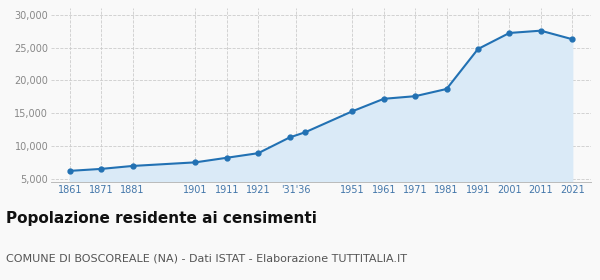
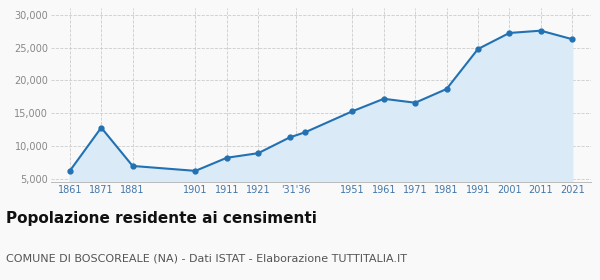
1871: 6,500 -> 12,800
1901: 7,500 -> 6,200
1971: 17,600 -> 16,600
